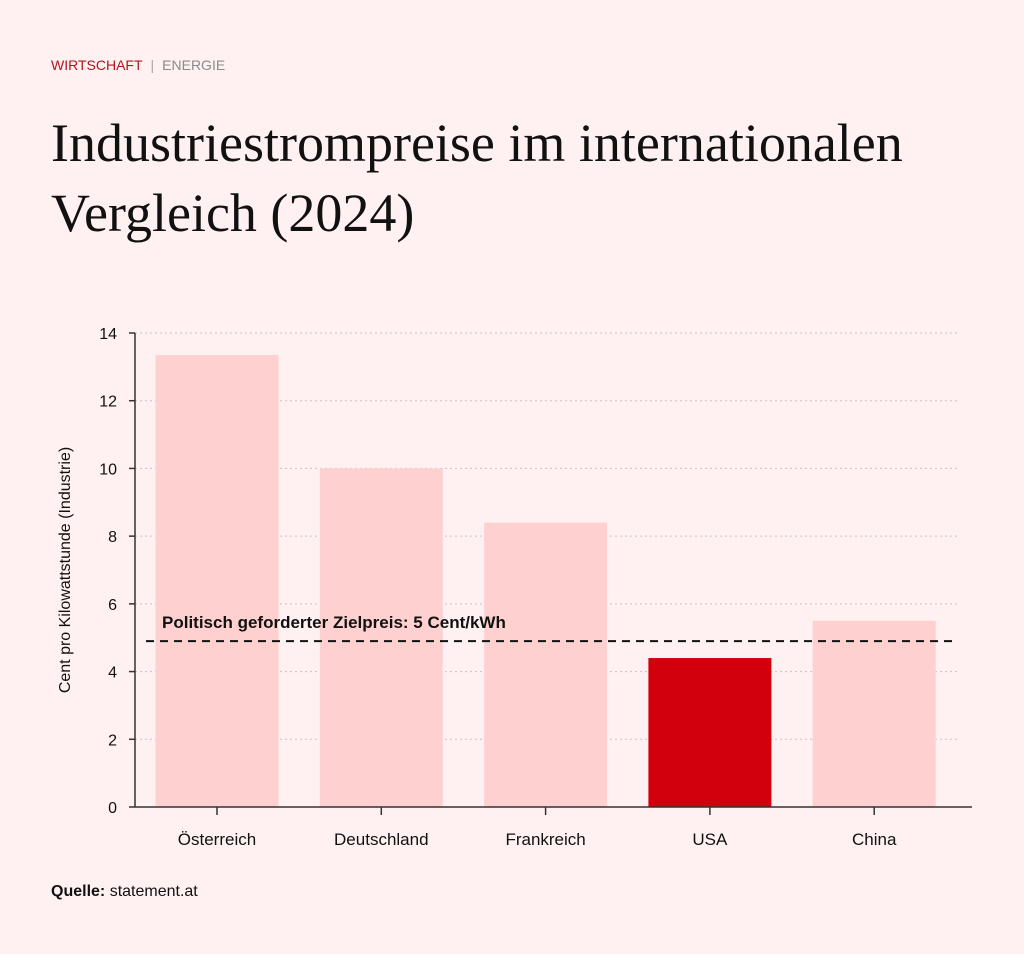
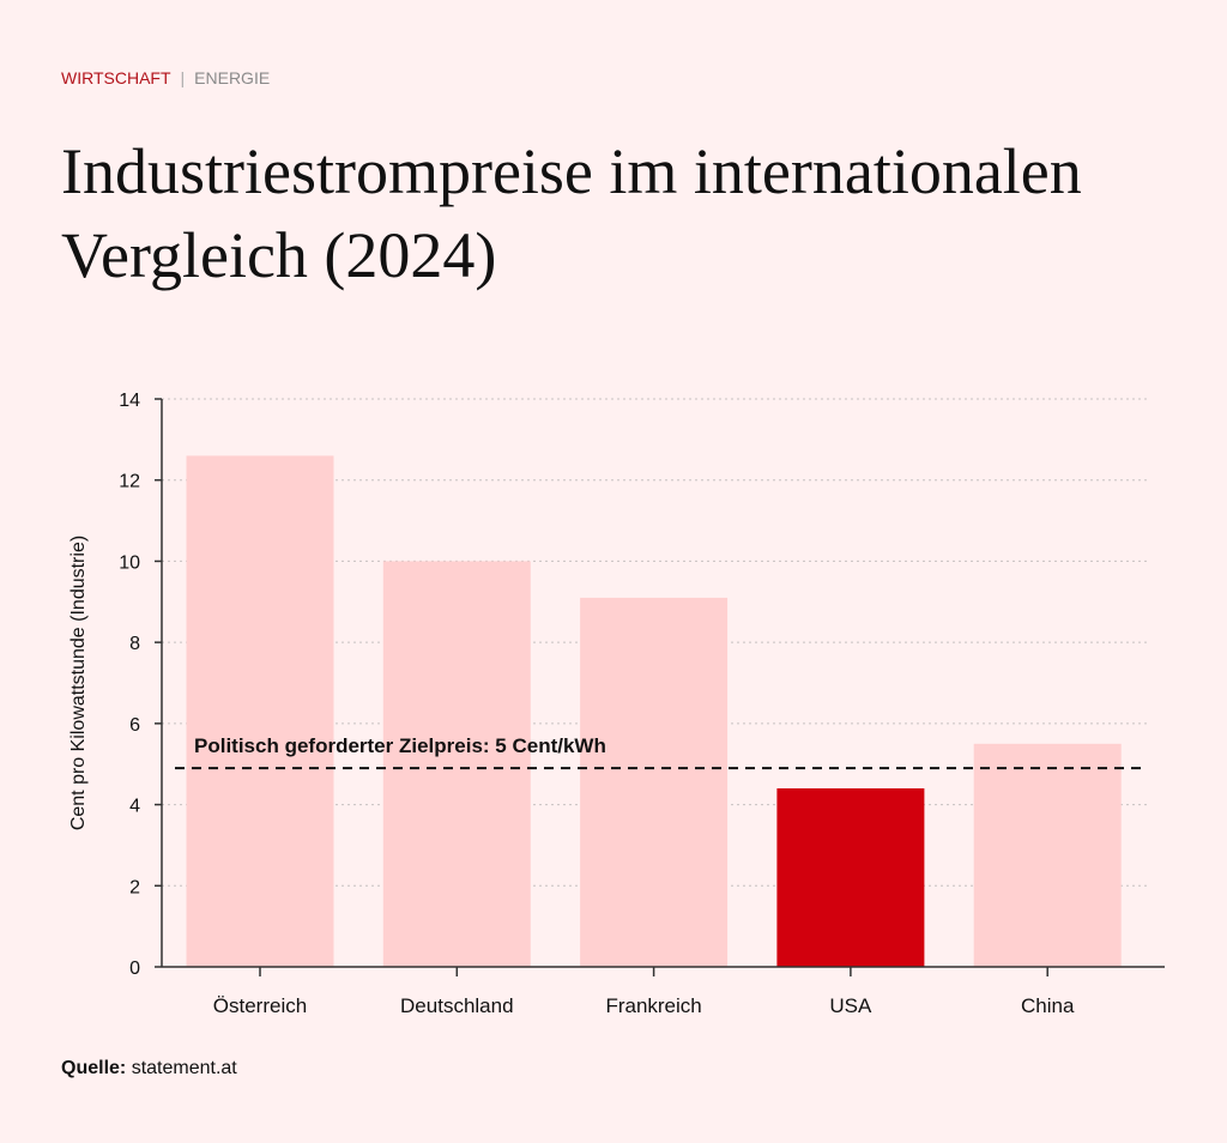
Österreich: 13.3 -> 12.6
Frankreich: 8.4 -> 9.1
